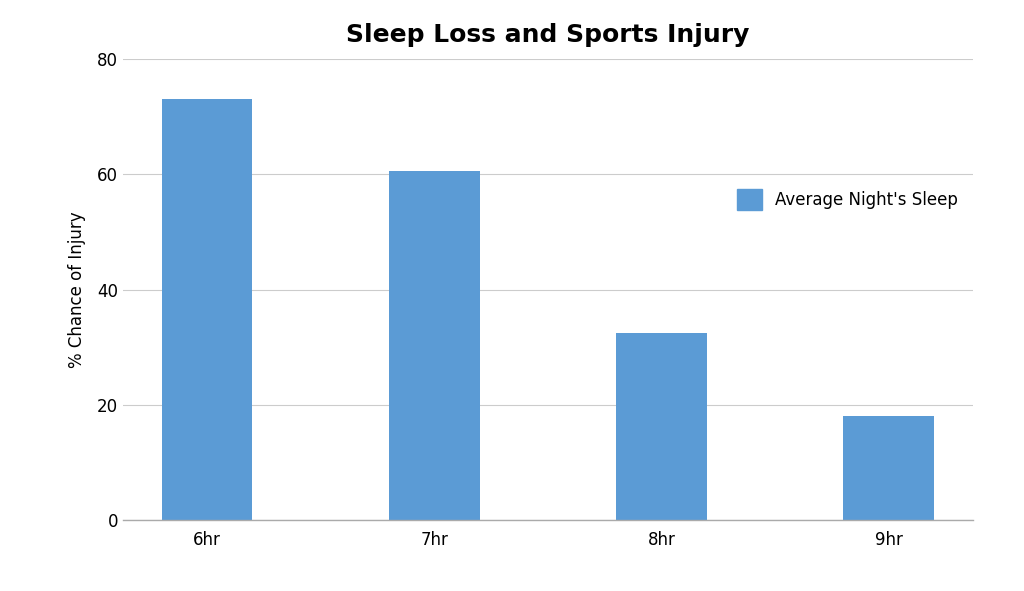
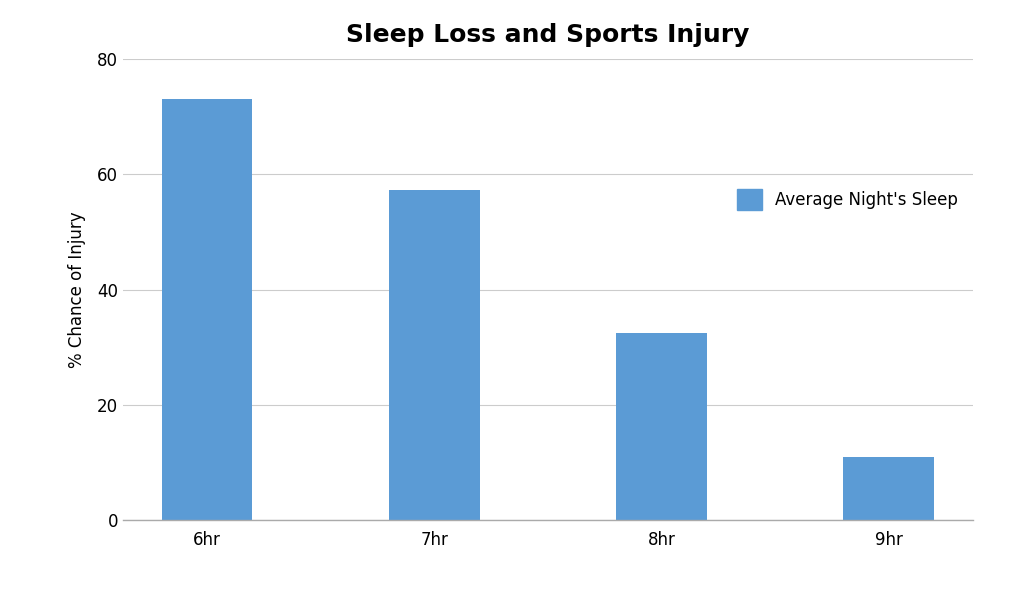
7hr: 60.5 -> 57.2
9hr: 18.0 -> 11.0
